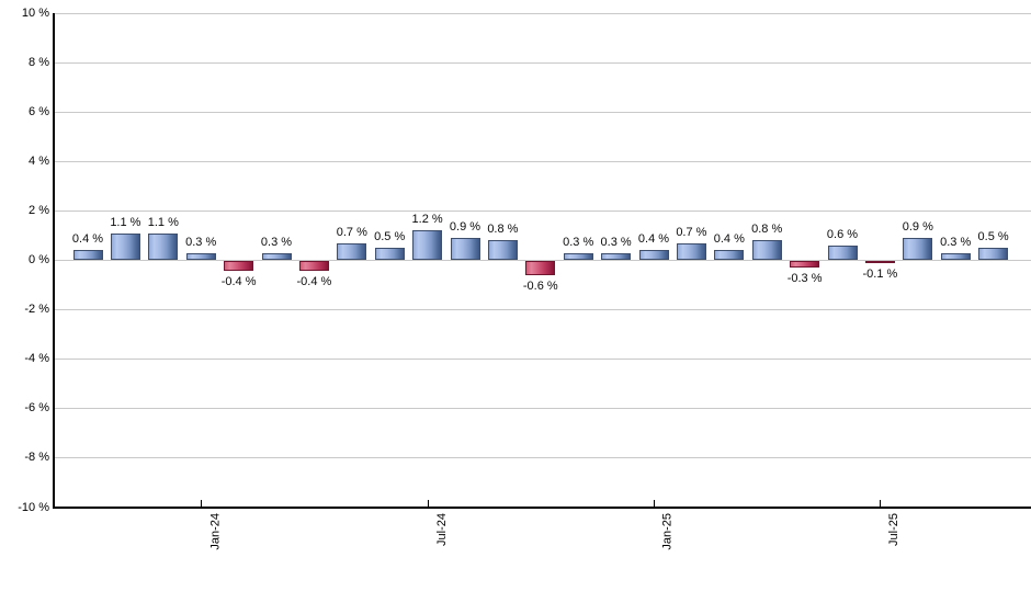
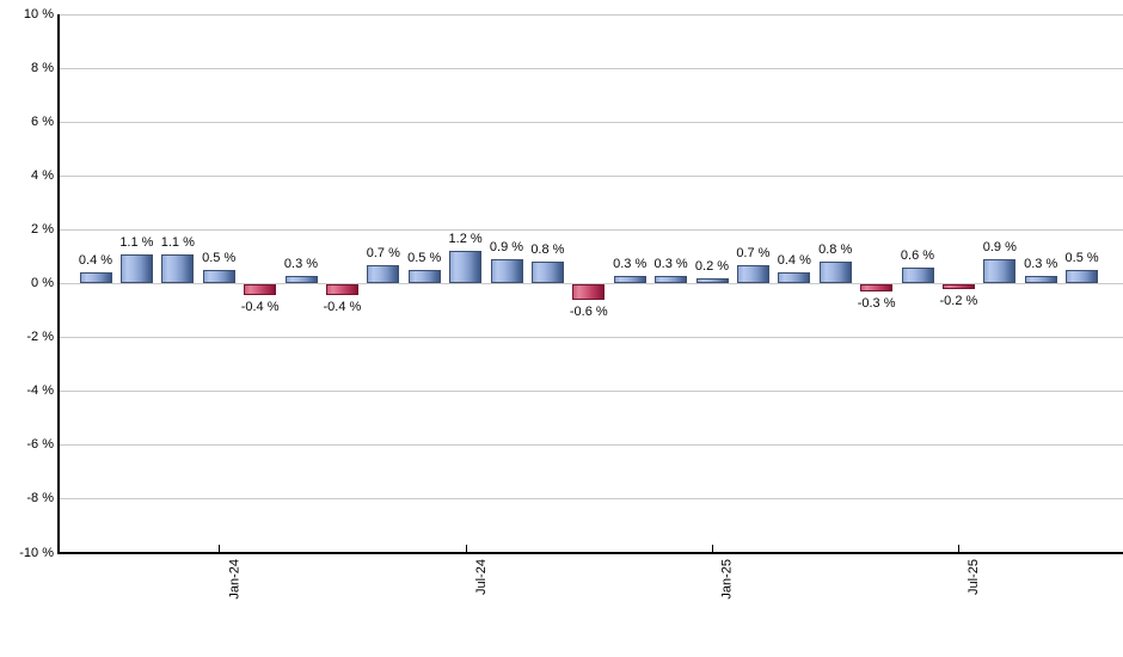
Jan-24: 0.3 -> 0.5
Jan-25: 0.4 -> 0.2
Jul-25: -0.1 -> -0.2
